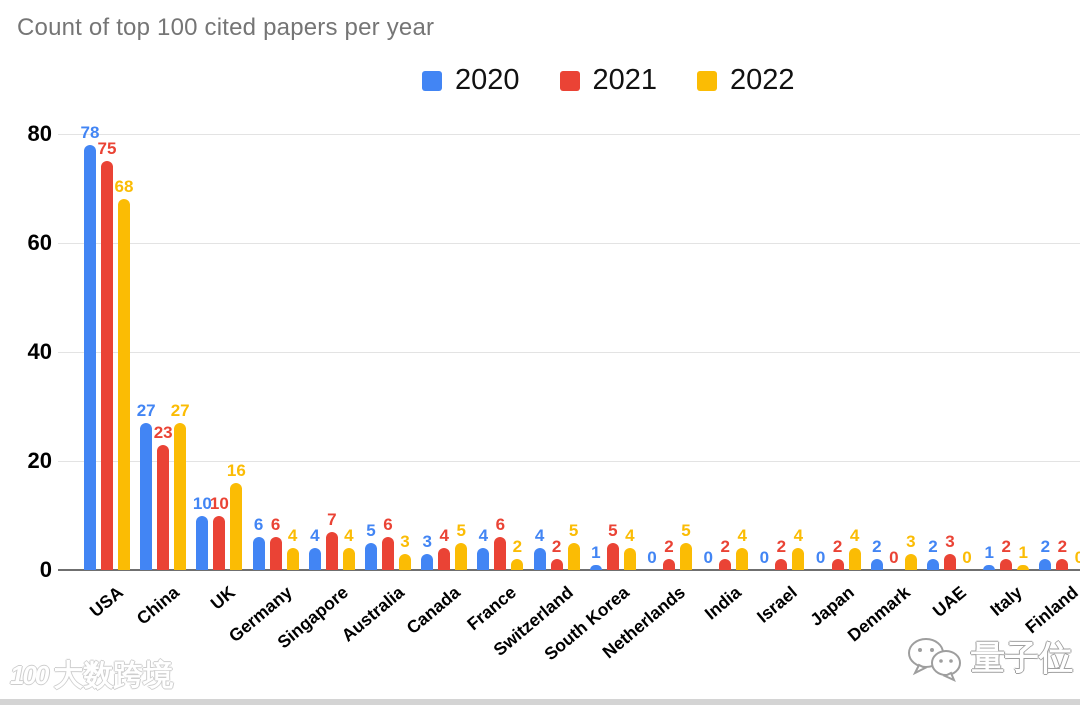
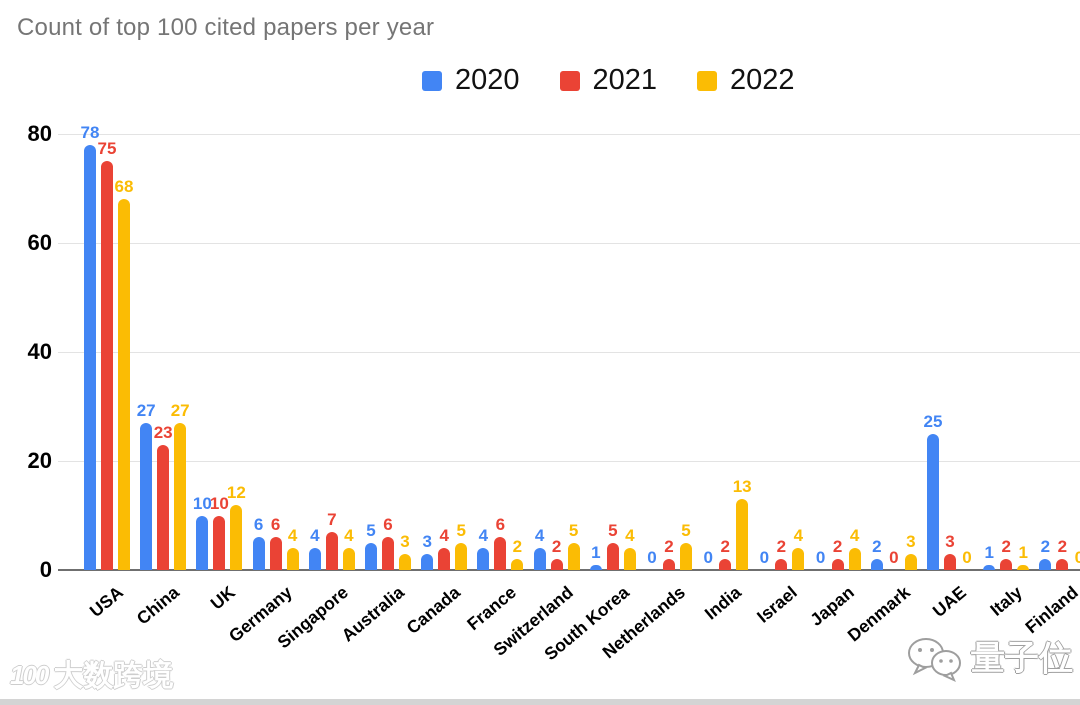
2022/UK: 16 -> 12
2022/India: 4 -> 13
2020/UAE: 2 -> 25
